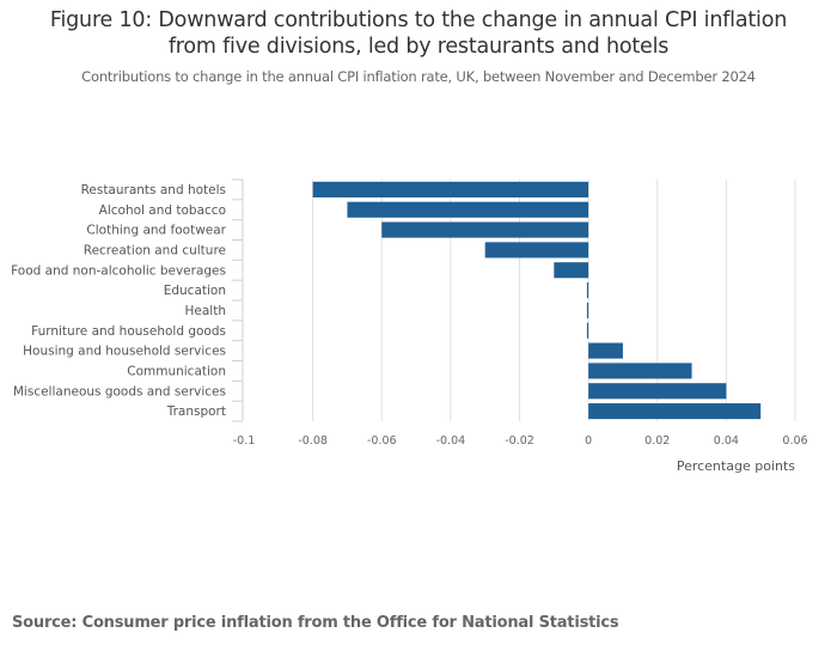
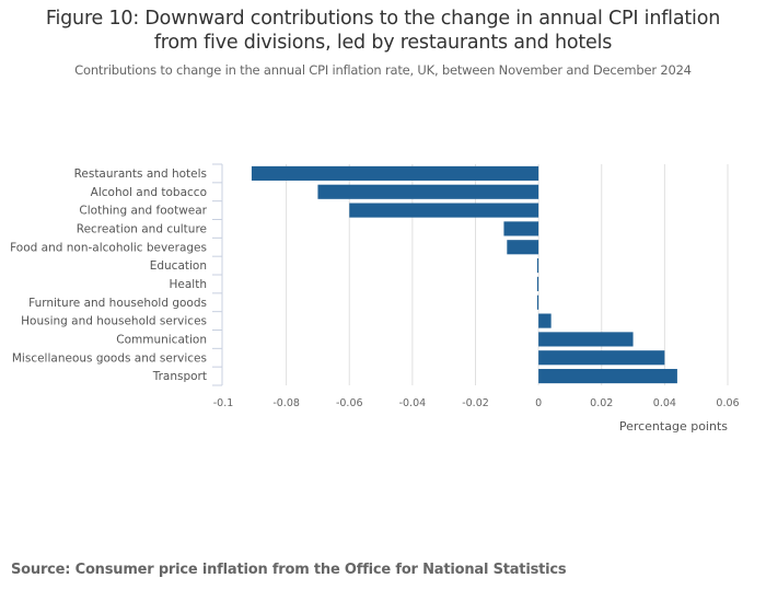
Restaurants and hotels: -0.080 -> -0.091
Recreation and culture: -0.030 -> -0.011
Housing and household services: 0.010 -> 0.004
Transport: 0.050 -> 0.044
